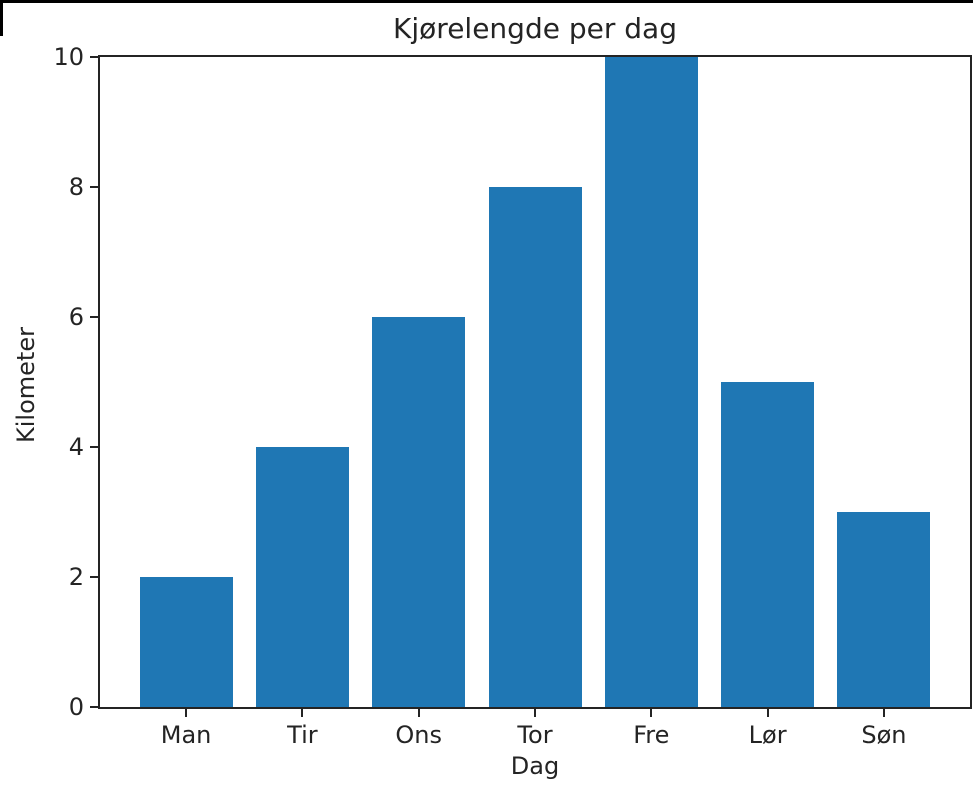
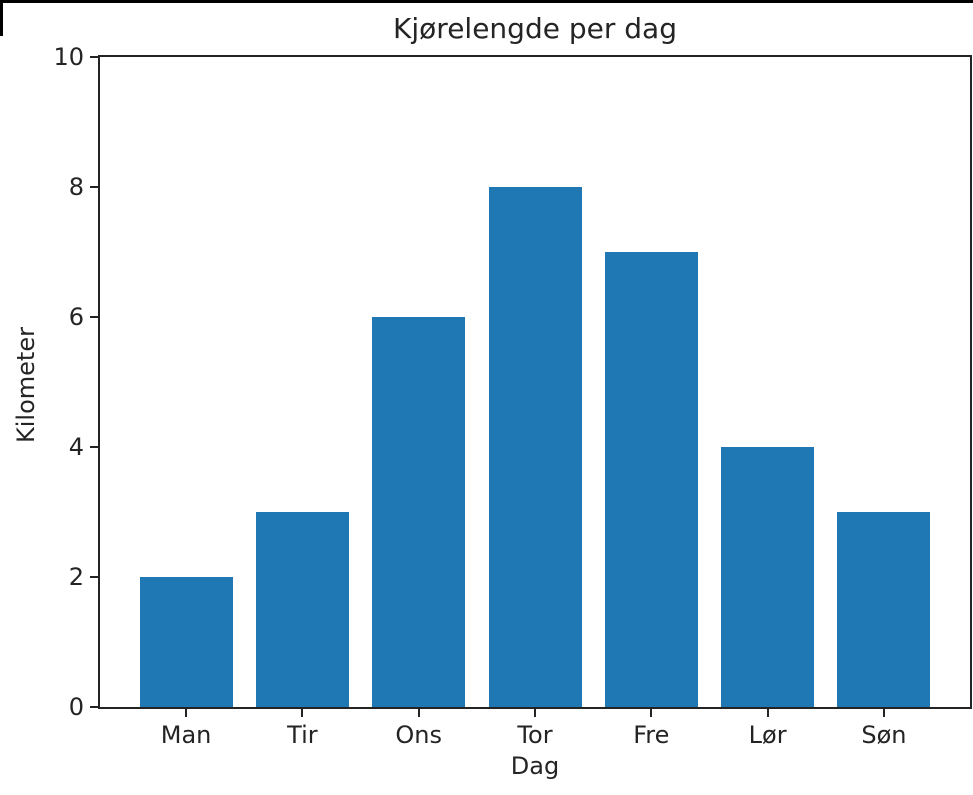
Tir: 4 -> 3
Fre: 10 -> 7
Lør: 5 -> 4
